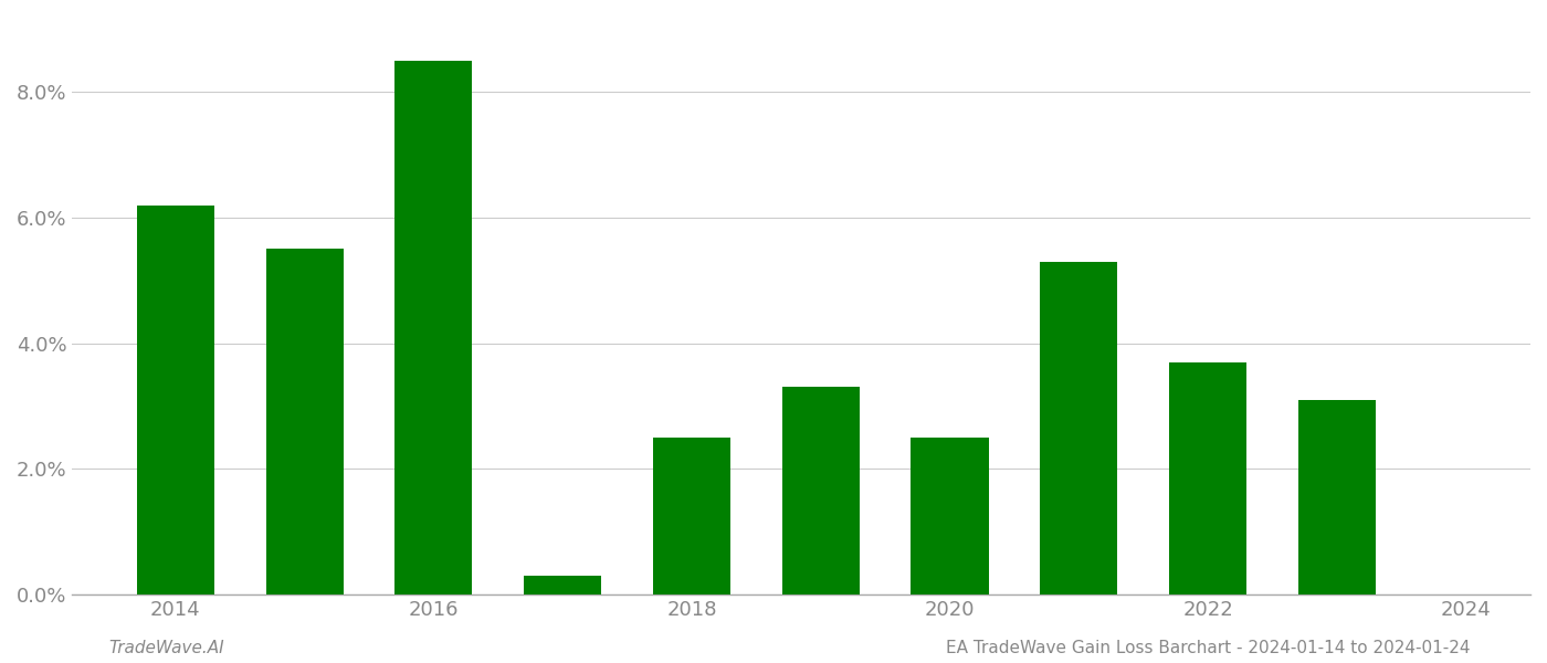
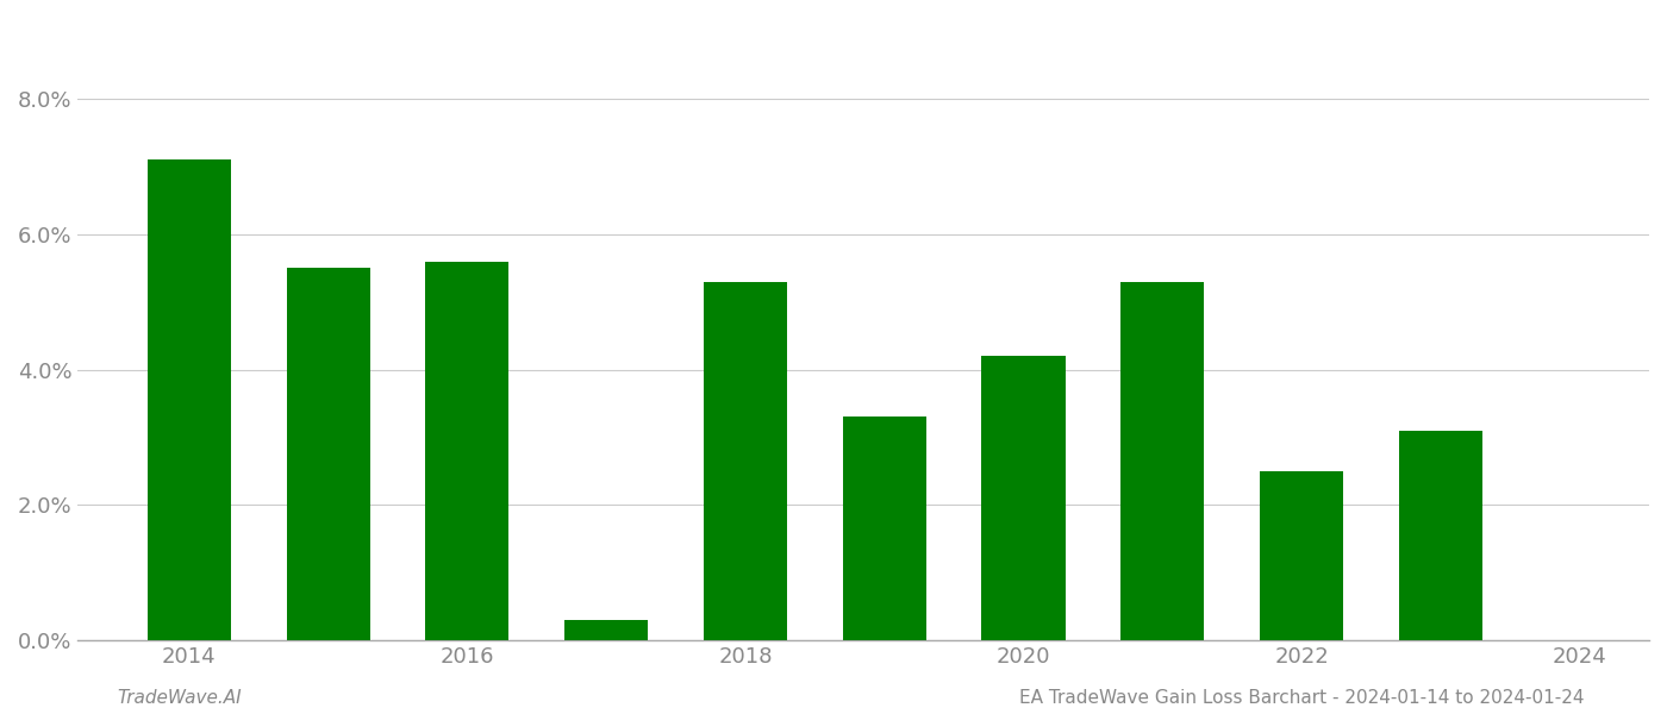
2014: 6.2% -> 7.1%
2016: 8.5% -> 5.6%
2018: 2.5% -> 5.3%
2020: 2.5% -> 4.2%
2022: 3.7% -> 2.5%
